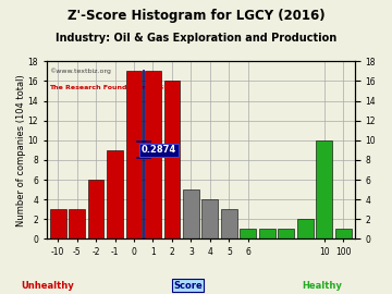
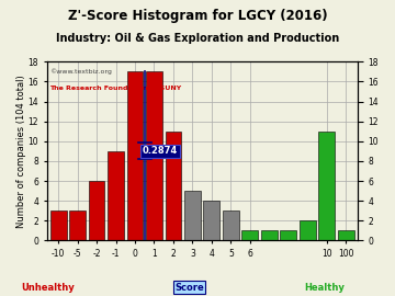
2: 16 -> 11
10: 10 -> 11
